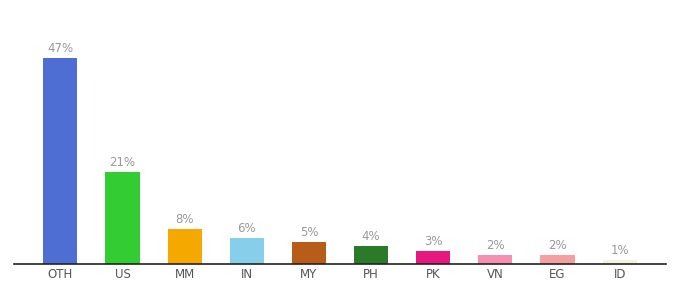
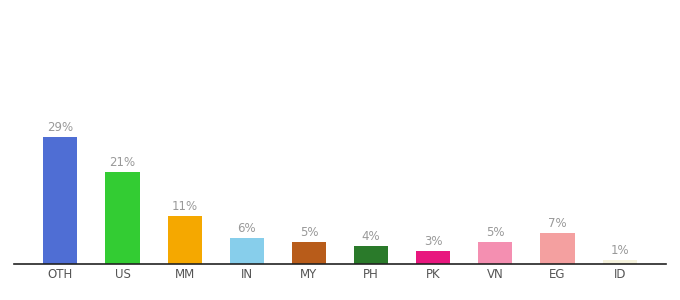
OTH: 47% -> 29%
MM: 8% -> 11%
VN: 2% -> 5%
EG: 2% -> 7%
